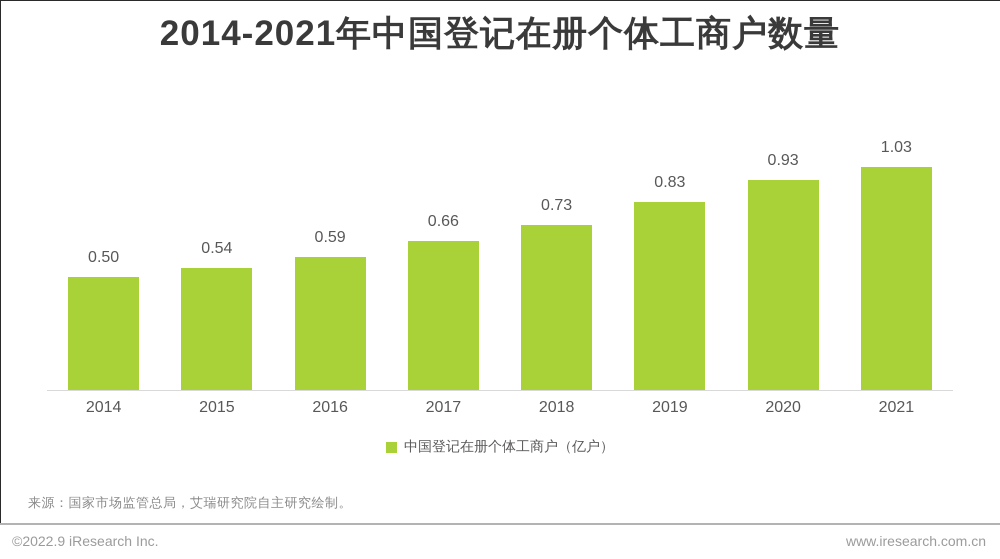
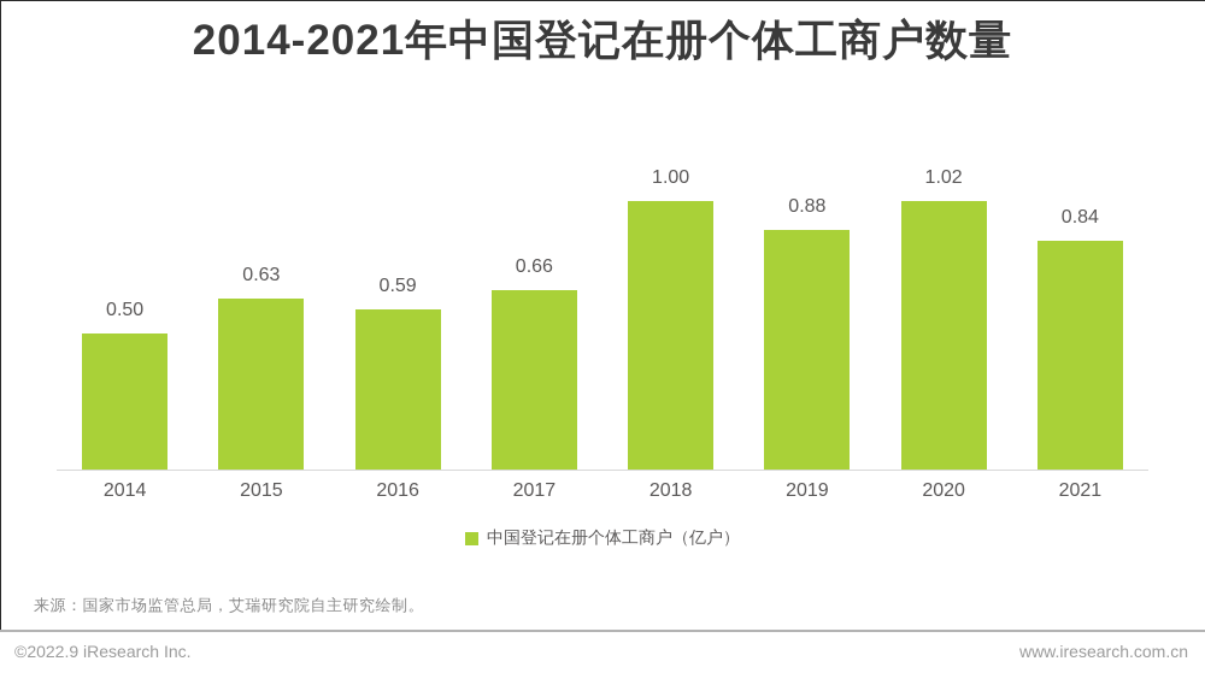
2015: 0.54 -> 0.63
2018: 0.73 -> 1.00
2019: 0.83 -> 0.88
2020: 0.93 -> 1.02
2021: 1.03 -> 0.84
